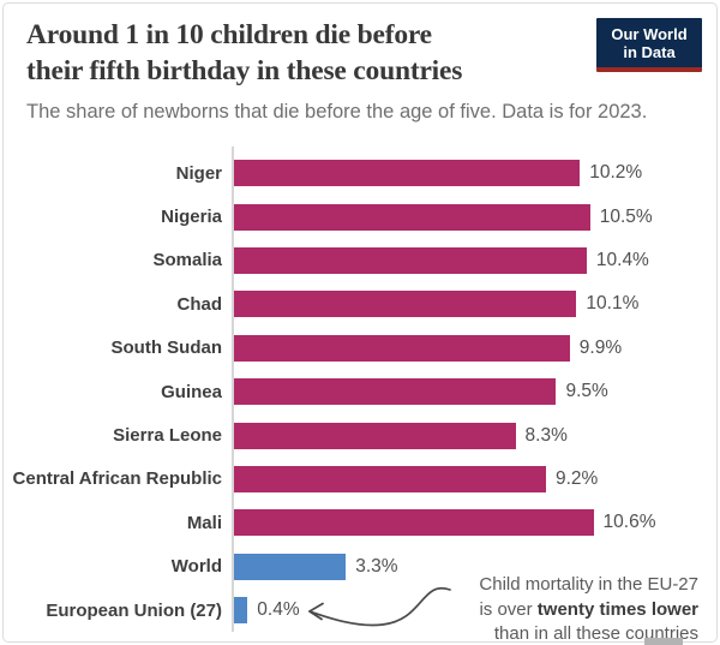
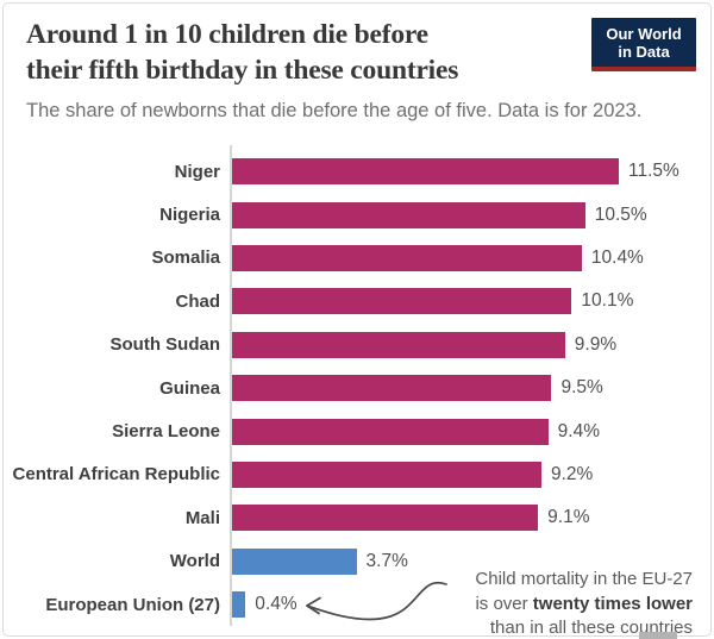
Niger: 10.2% -> 11.5%
Sierra Leone: 8.3% -> 9.4%
Mali: 10.6% -> 9.1%
World: 3.3% -> 3.7%
